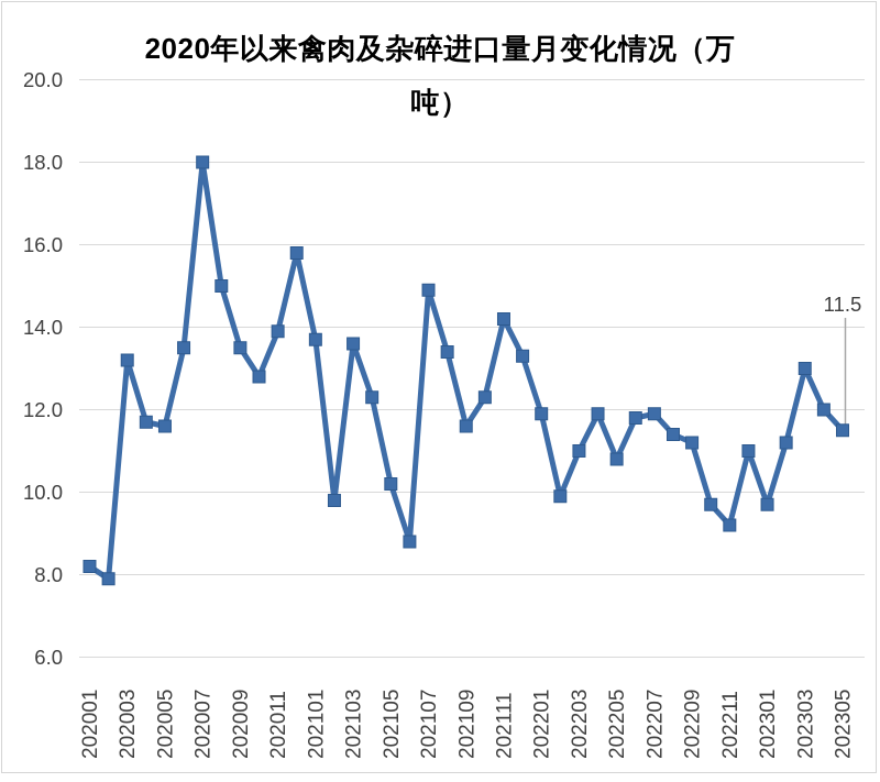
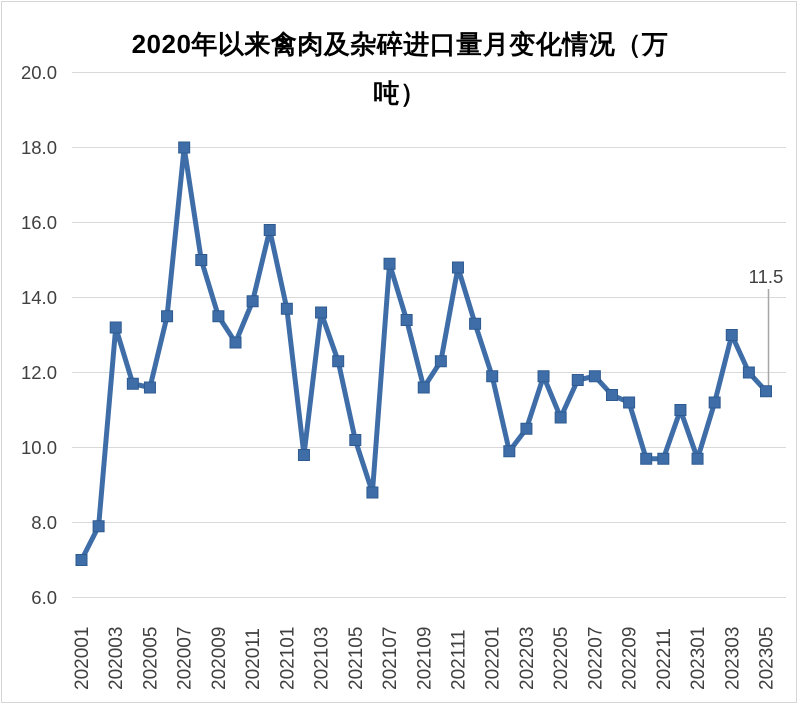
202001: 8.2 -> 7.0
202111: 14.2 -> 14.8
202203: 11.0 -> 10.5
202211: 9.2 -> 9.7
